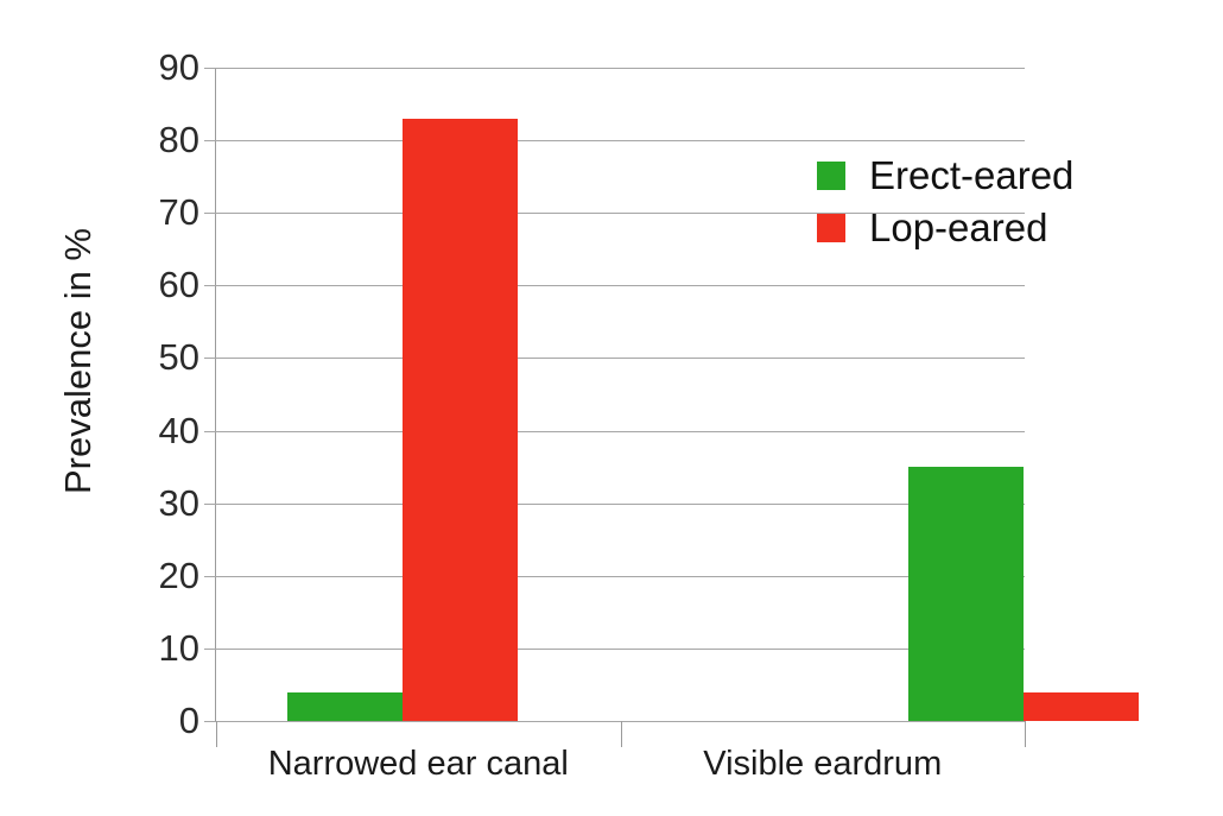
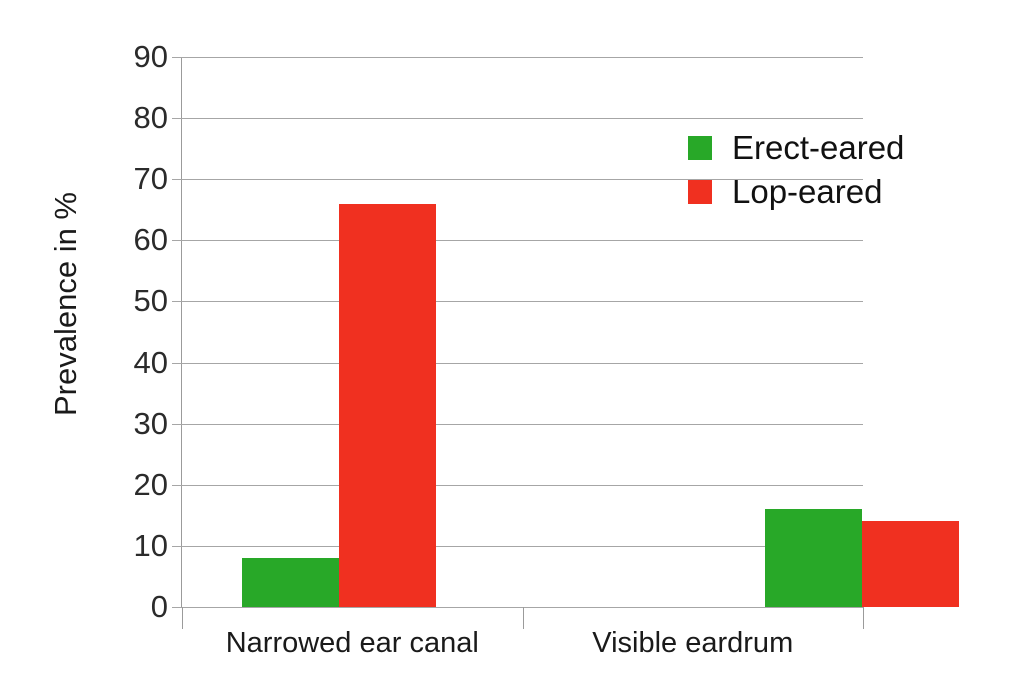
Erect-eared/Narrowed ear canal: 4 -> 8
Lop-eared/Narrowed ear canal: 83 -> 66
Erect-eared/Visible eardrum: 35 -> 16
Lop-eared/Visible eardrum: 4 -> 14
